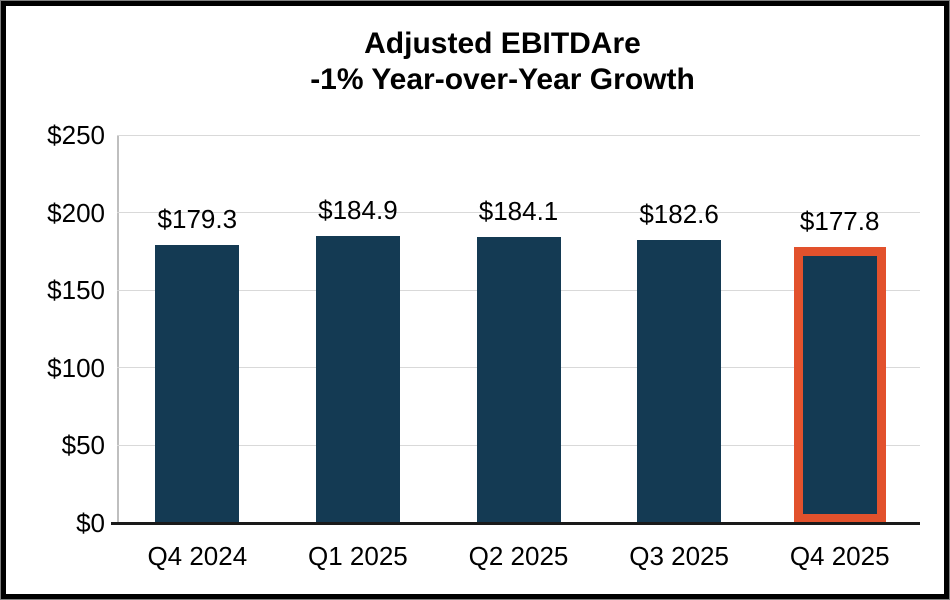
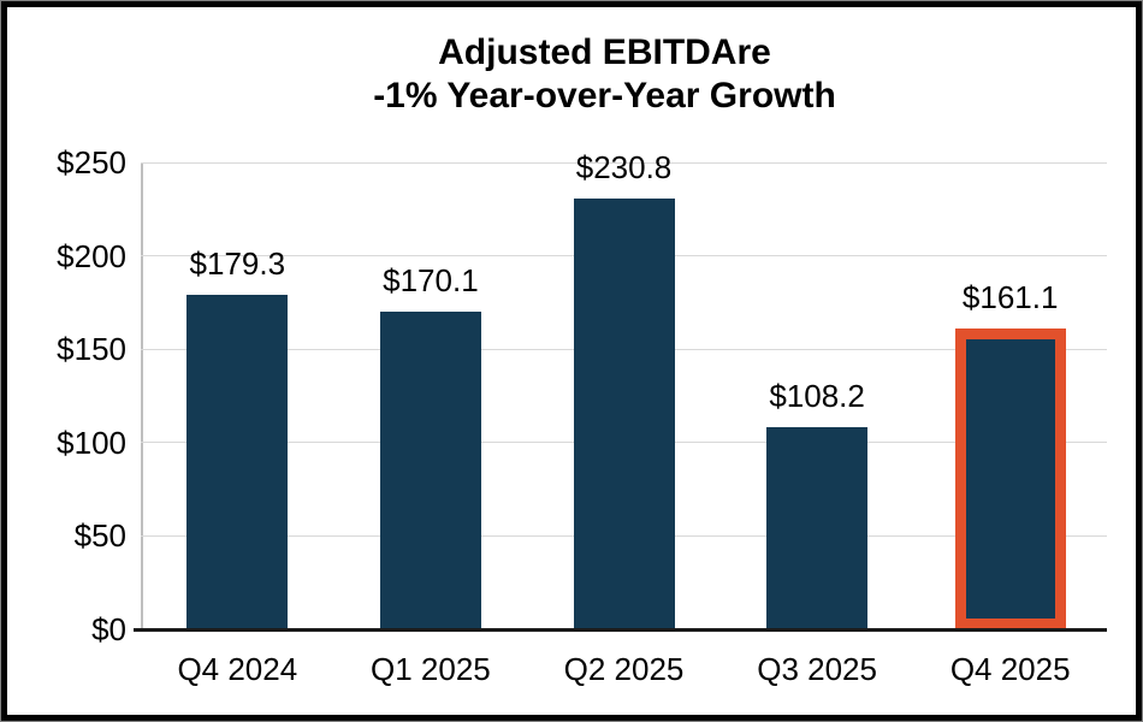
Q1 2025: $184.9 -> $170.1
Q2 2025: $184.1 -> $230.8
Q3 2025: $182.6 -> $108.2
Q4 2025: $177.8 -> $161.1
